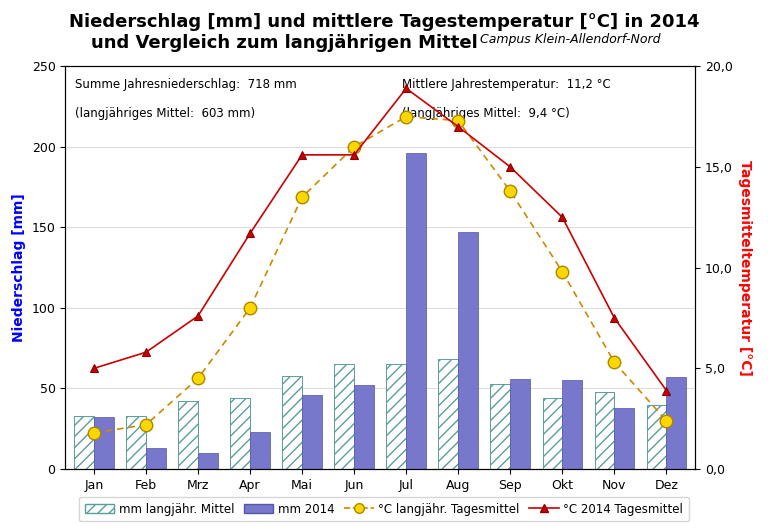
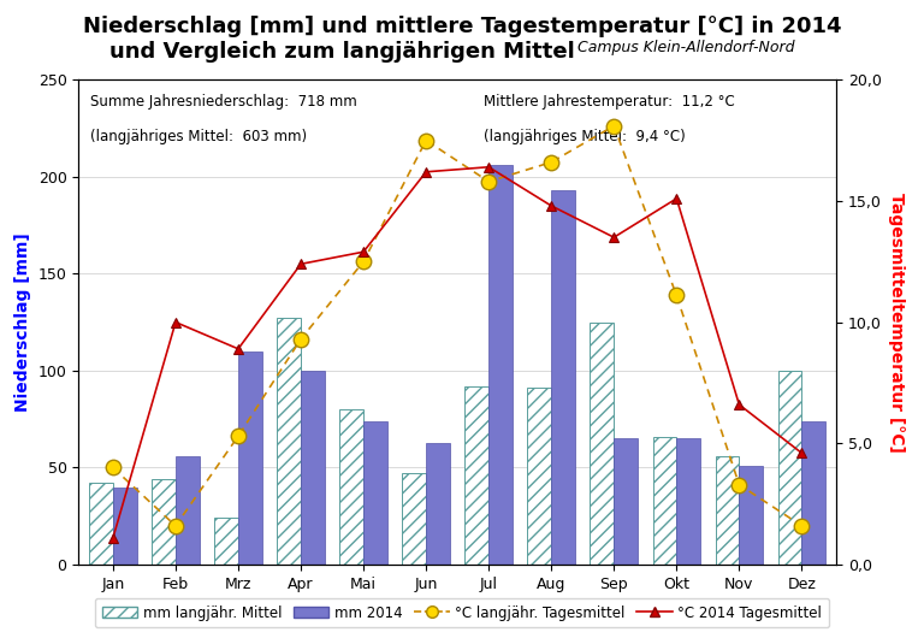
mm langjähr. Mittel/Jan: 33 -> 42
°C langjähr. Tagesmittel/Jan: 1,8 -> 4,0
°C 2014 Tagesmittel/Jan: 5,0 -> 1,1
mm 2014/Jan: 32 -> 40
mm langjähr. Mittel/Feb: 33 -> 44
°C langjähr. Tagesmittel/Feb: 2,2 -> 1,6
°C 2014 Tagesmittel/Feb: 5,8 -> 10,0
mm 2014/Feb: 13 -> 56
mm langjähr. Mittel/Mrz: 42 -> 24
°C langjähr. Tagesmittel/Mrz: 4,5 -> 5,3
°C 2014 Tagesmittel/Mrz: 7,6 -> 8,9
mm 2014/Mrz: 10 -> 110
mm langjähr. Mittel/Apr: 44 -> 127
°C langjähr. Tagesmittel/Apr: 8,0 -> 9,3
°C 2014 Tagesmittel/Apr: 11,7 -> 12,4
mm 2014/Apr: 23 -> 100
mm langjähr. Mittel/Mai: 58 -> 80
°C langjähr. Tagesmittel/Mai: 13,5 -> 12,5
°C 2014 Tagesmittel/Mai: 15,6 -> 12,9
mm 2014/Mai: 46 -> 74
mm langjähr. Mittel/Jun: 65 -> 47
°C langjähr. Tagesmittel/Jun: 16,0 -> 17,5
°C 2014 Tagesmittel/Jun: 15,6 -> 16,2
mm 2014/Jun: 52 -> 63
mm langjähr. Mittel/Jul: 65 -> 92
°C langjähr. Tagesmittel/Jul: 17,5 -> 15,8
°C 2014 Tagesmittel/Jul: 18,9 -> 16,4
mm 2014/Jul: 196 -> 206
mm langjähr. Mittel/Aug: 68 -> 91
°C langjähr. Tagesmittel/Aug: 17,3 -> 16,6
°C 2014 Tagesmittel/Aug: 17,0 -> 14,8
mm 2014/Aug: 147 -> 193
mm langjähr. Mittel/Sep: 53 -> 125
°C langjähr. Tagesmittel/Sep: 13,8 -> 18,1
°C 2014 Tagesmittel/Sep: 15,0 -> 13,5
mm 2014/Sep: 56 -> 65
mm langjähr. Mittel/Okt: 44 -> 66
°C langjähr. Tagesmittel/Okt: 9,8 -> 11,1
°C 2014 Tagesmittel/Okt: 12,5 -> 15,1
mm 2014/Okt: 55 -> 65
mm langjähr. Mittel/Nov: 48 -> 56
°C langjähr. Tagesmittel/Nov: 5,3 -> 3,3
°C 2014 Tagesmittel/Nov: 7,5 -> 6,6
mm 2014/Nov: 38 -> 51
mm langjähr. Mittel/Dez: 40 -> 100
°C langjähr. Tagesmittel/Dez: 2,4 -> 1,6
°C 2014 Tagesmittel/Dez: 3,9 -> 4,6
mm 2014/Dez: 57 -> 74
